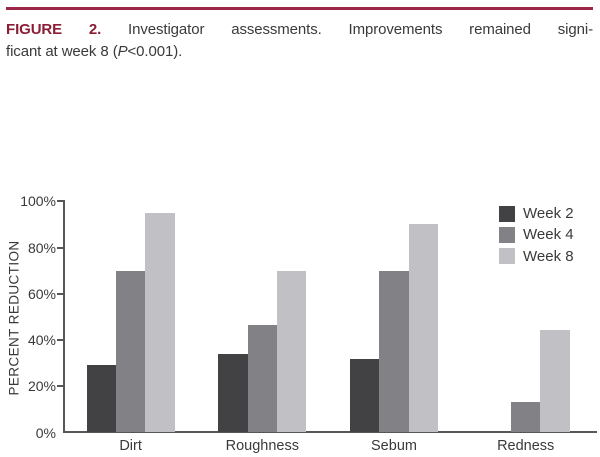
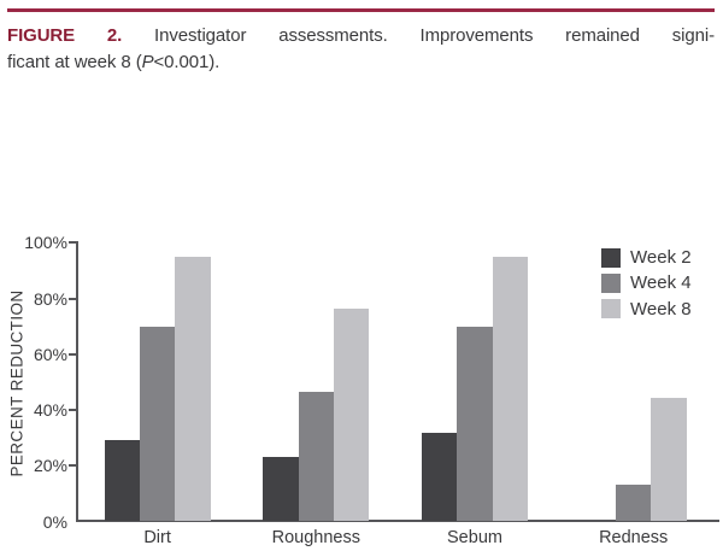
Week 2/Roughness: 34% -> 23%
Week 8/Roughness: 70% -> 76%
Week 8/Sebum: 90% -> 95%
